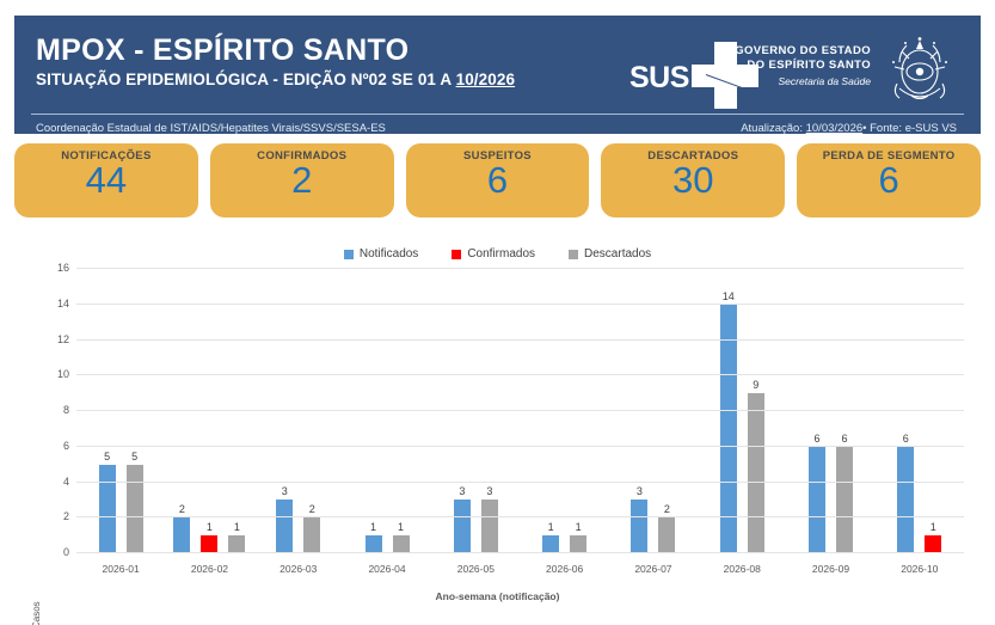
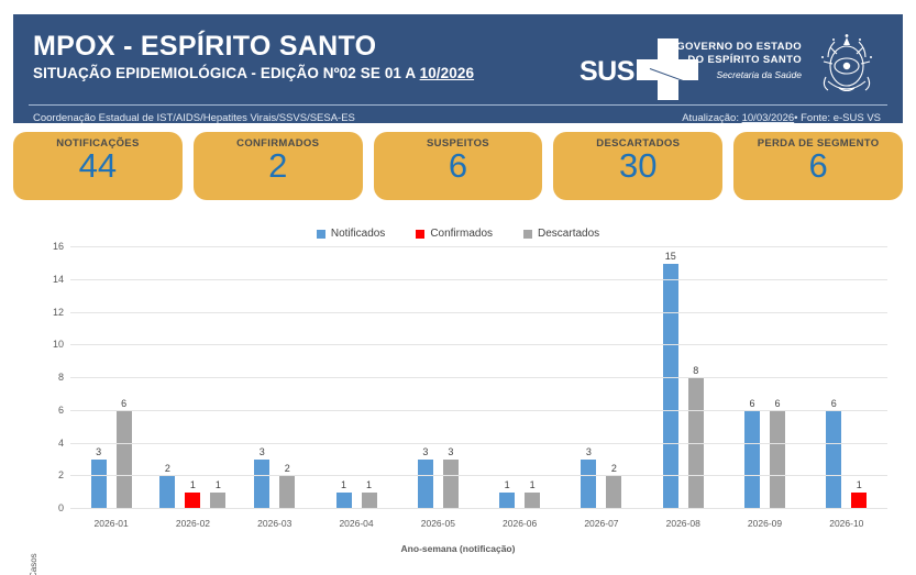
Notificados/2026-01: 5 -> 3
Descartados/2026-01: 5 -> 6
Notificados/2026-08: 14 -> 15
Descartados/2026-08: 9 -> 8
